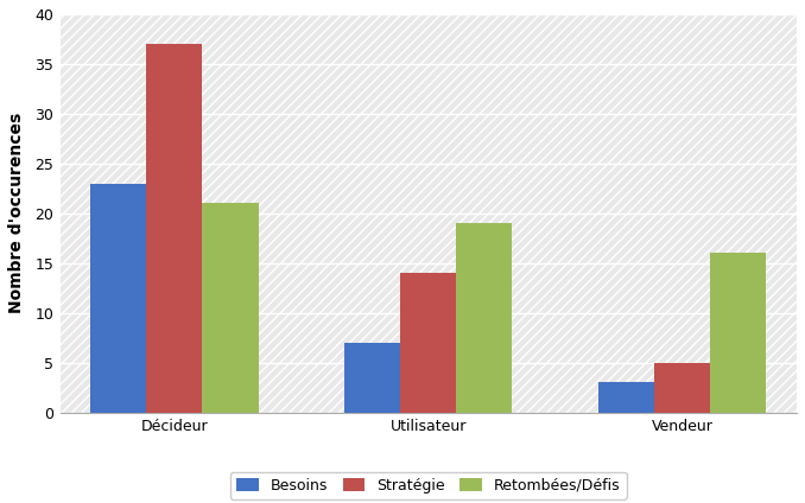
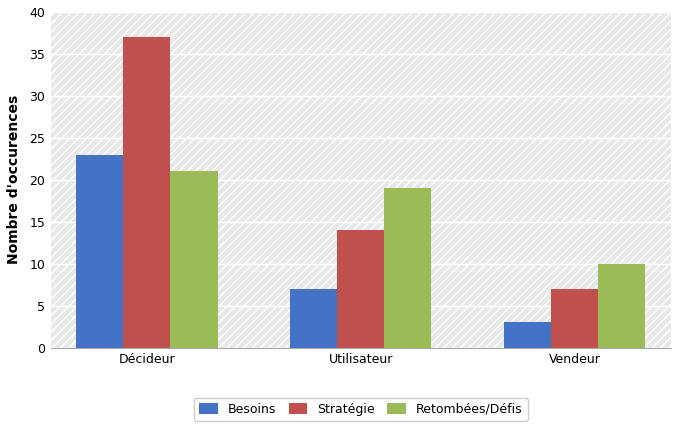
Stratégie/Vendeur: 5 -> 7
Retombées/Défis/Vendeur: 16 -> 10
